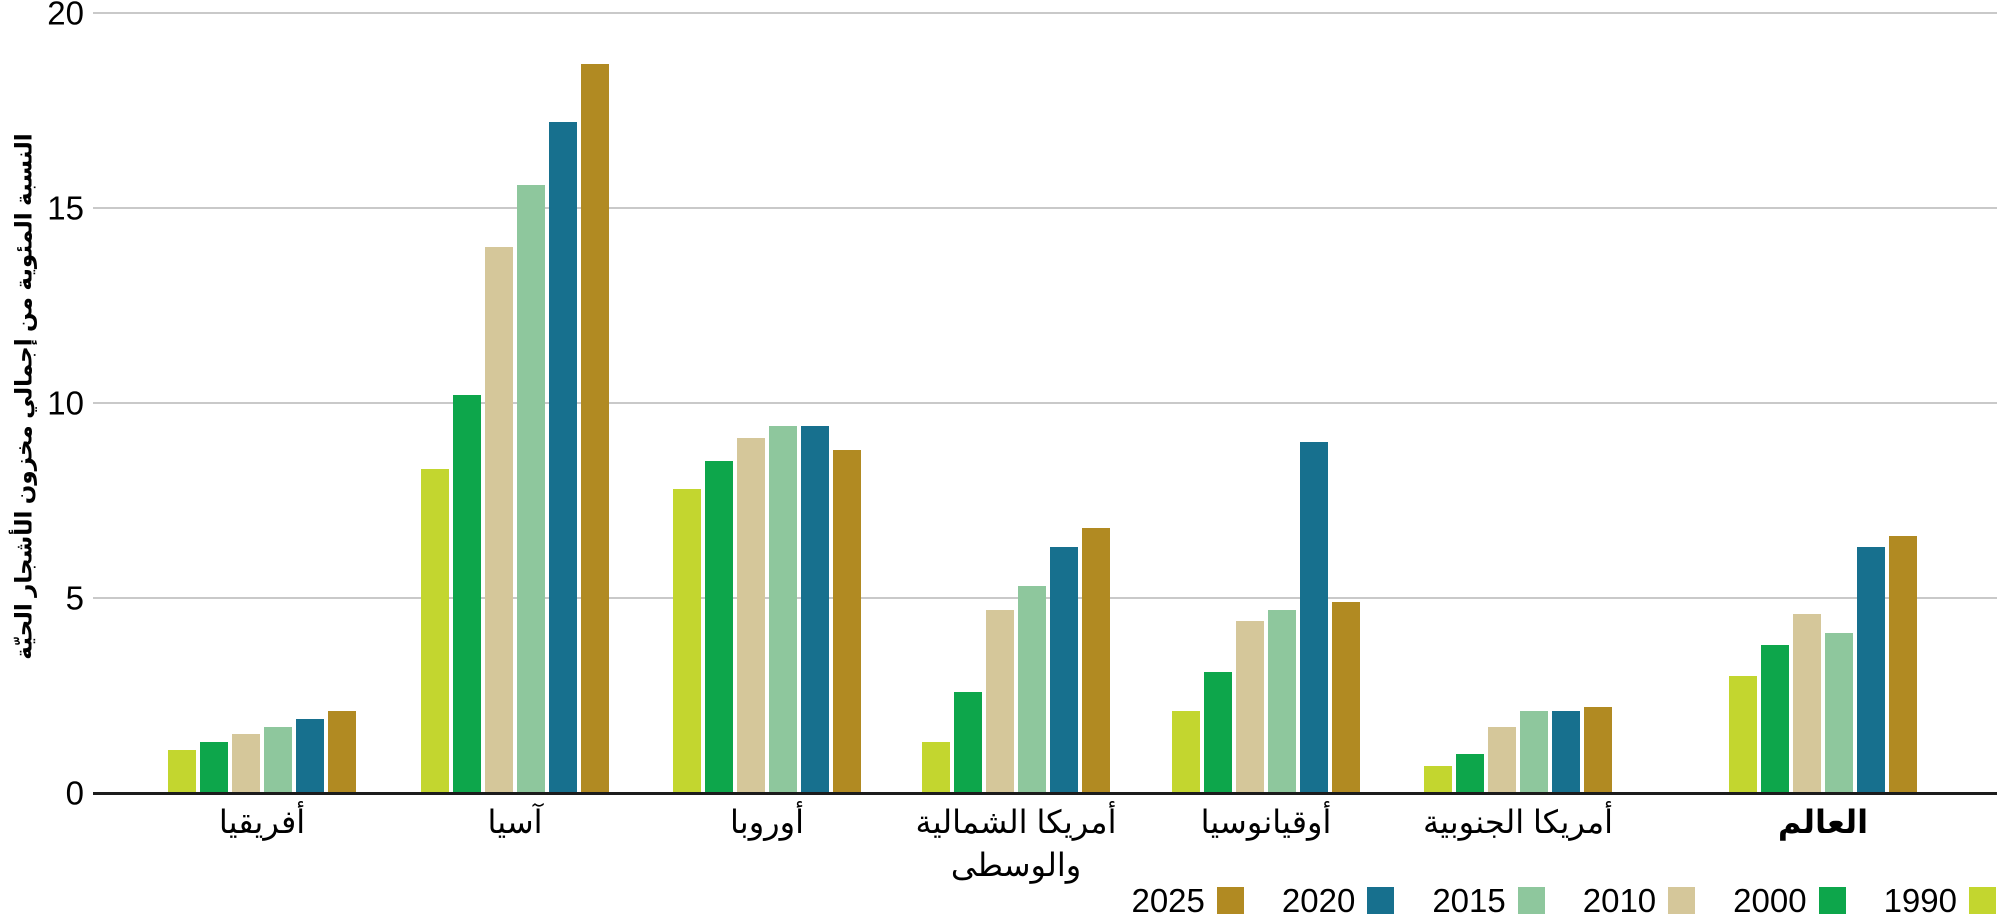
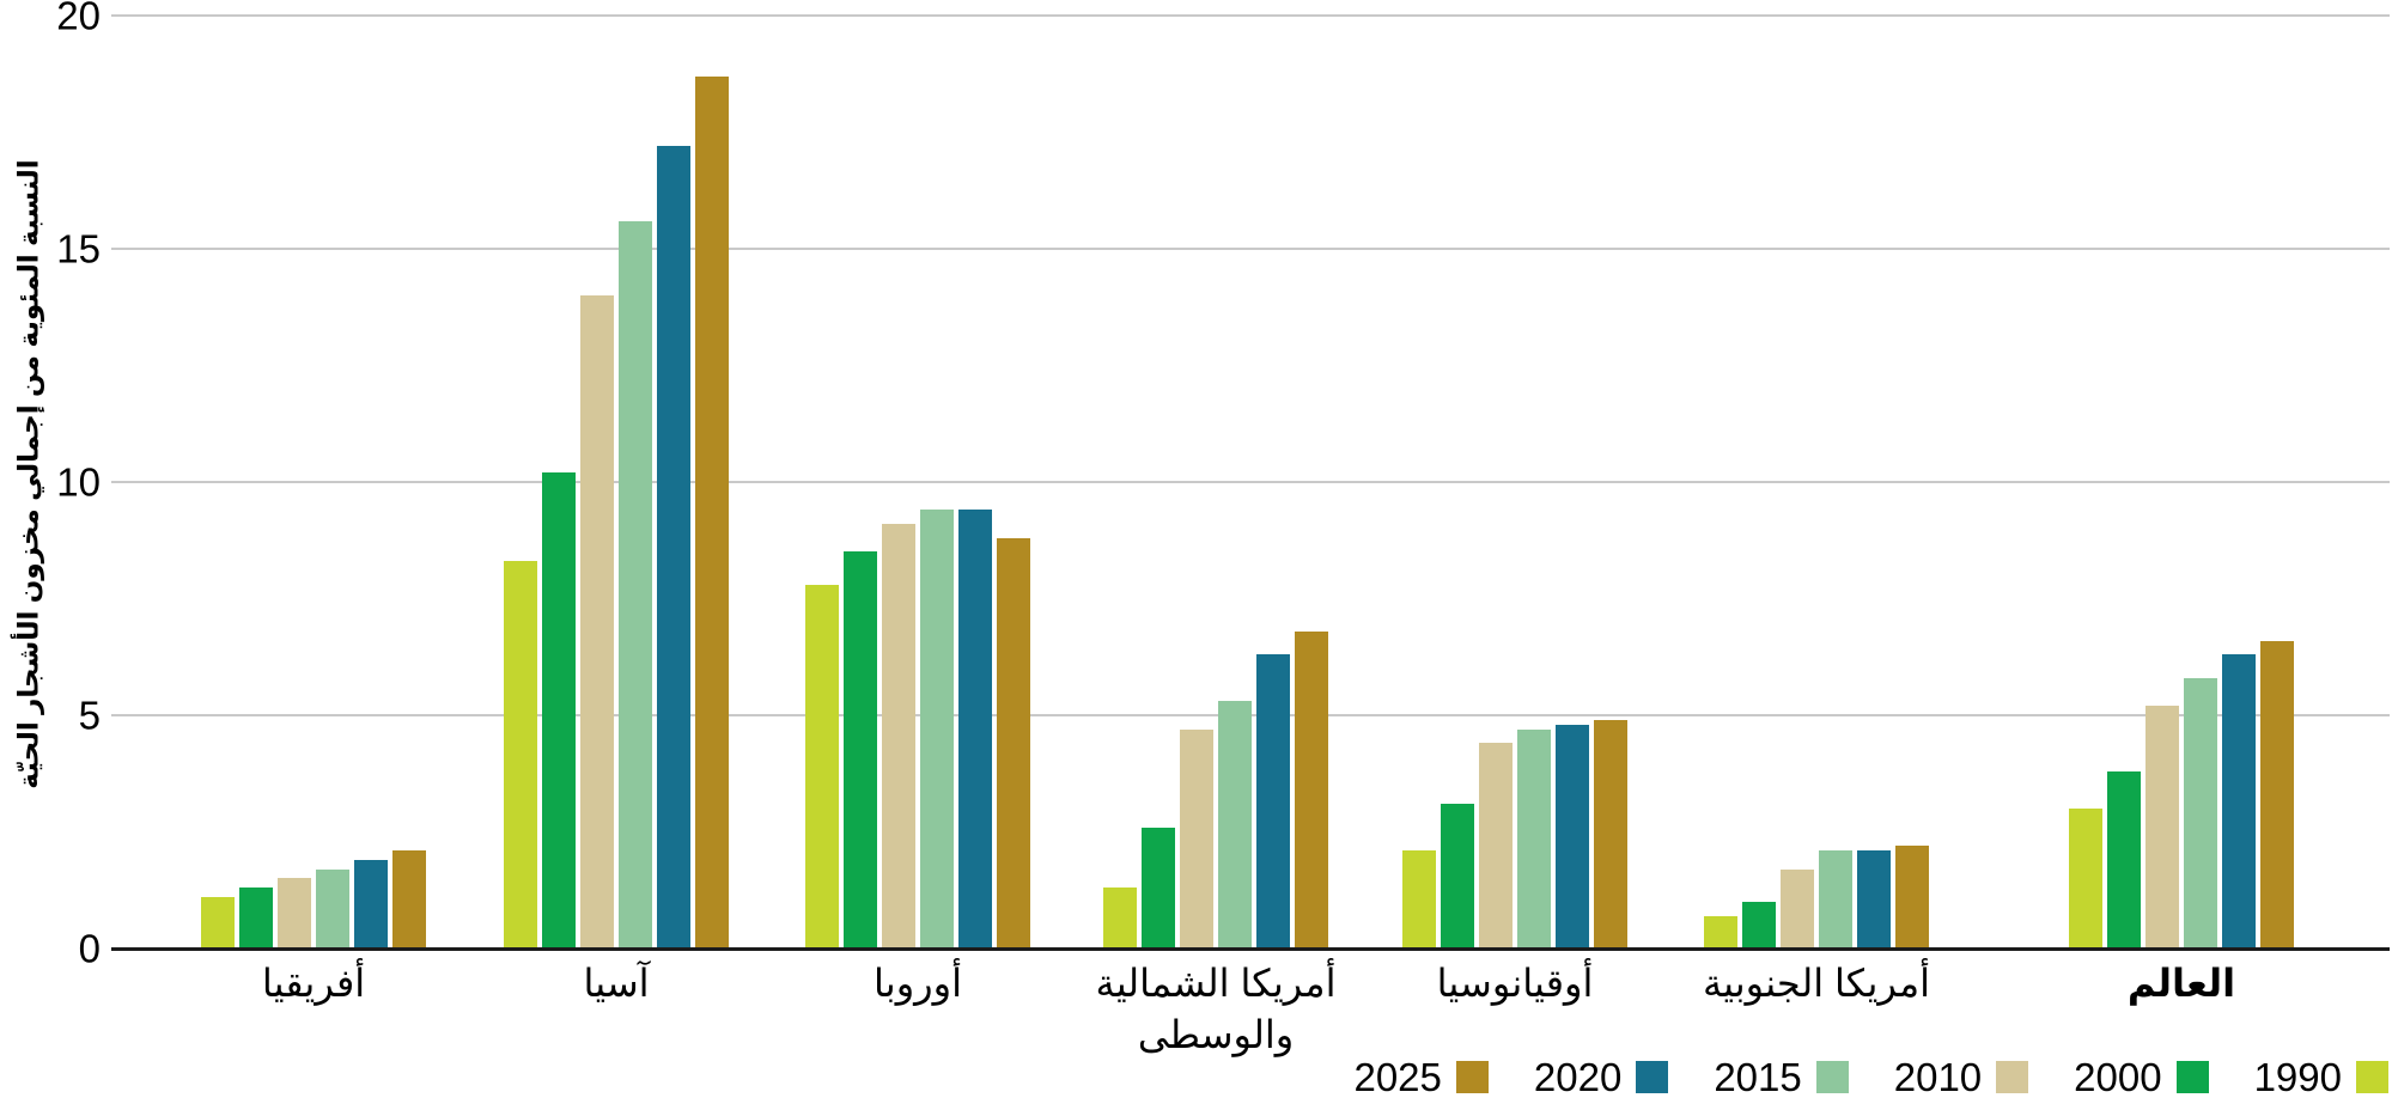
2020/أوقيانوسيا: 9.0 -> 4.8
2010/العالم: 4.6 -> 5.2
2015/العالم: 4.1 -> 5.8
